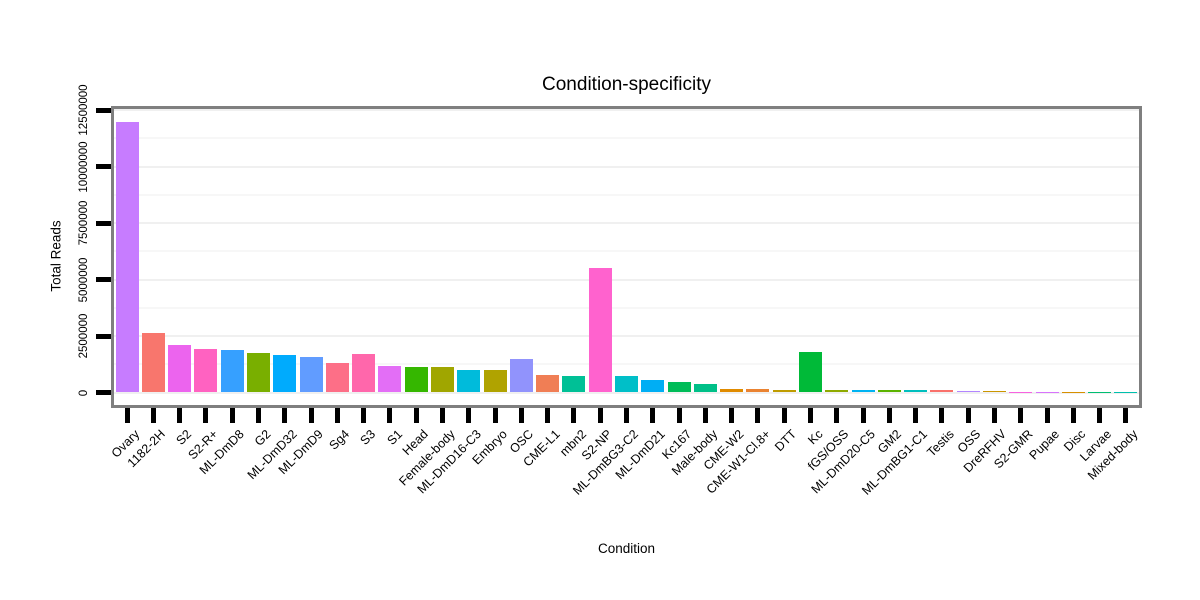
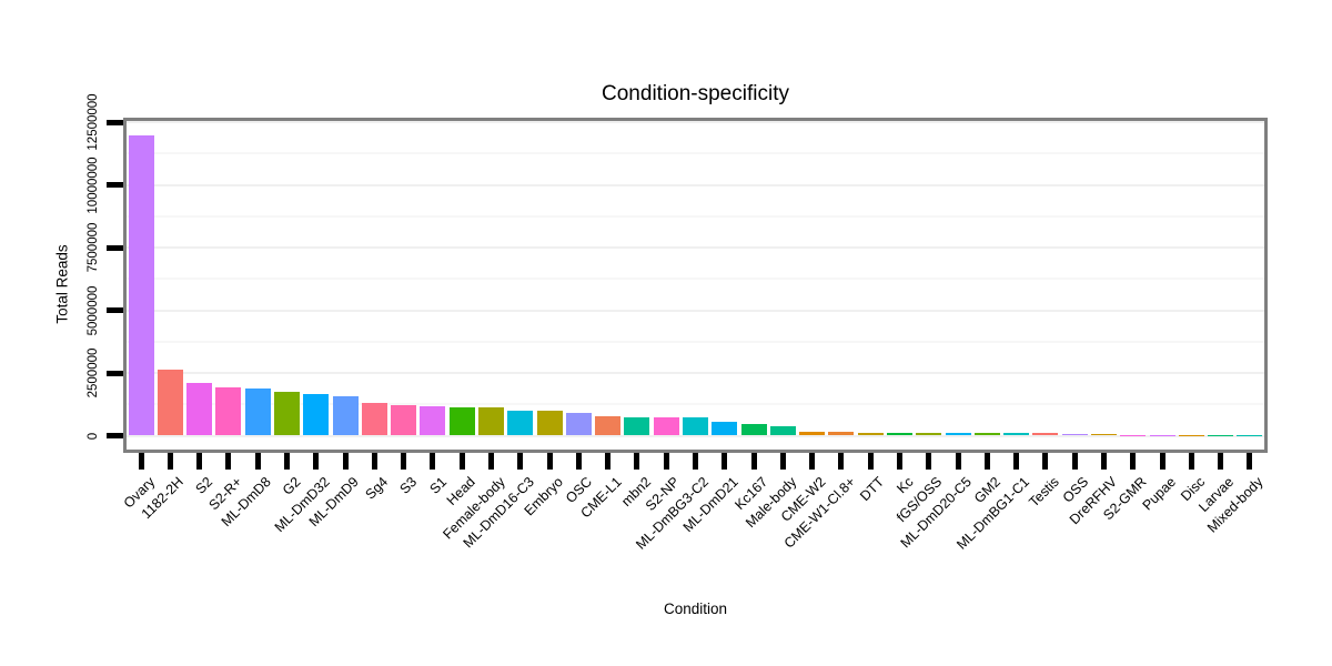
S3: 1700000 -> 1200000
OSC: 1500000 -> 900000
S2-NP: 5500000 -> 700000
Kc: 1800000 -> 100000
